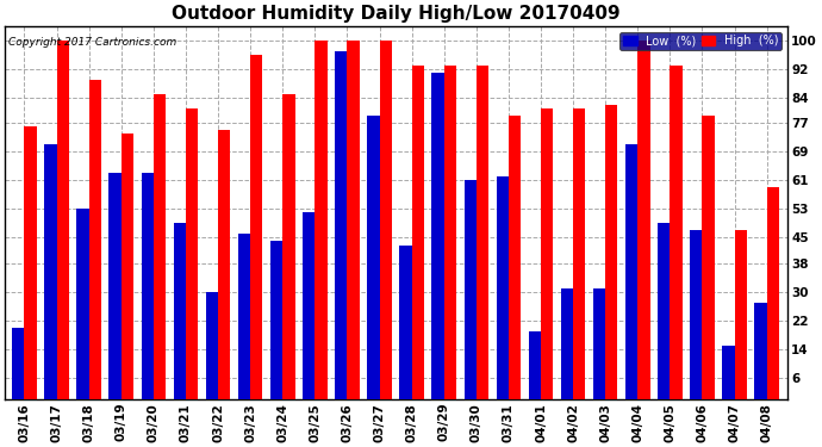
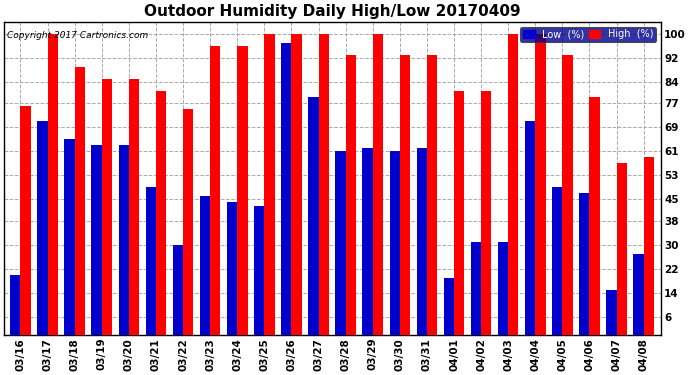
Low (%)/03/18: 53 -> 65
High (%)/03/19: 74 -> 85
High (%)/03/24: 85 -> 96
Low (%)/03/25: 52 -> 43
Low (%)/03/28: 43 -> 61
Low (%)/03/29: 91 -> 62
High (%)/03/29: 93 -> 100
High (%)/03/31: 79 -> 93
High (%)/04/03: 82 -> 100
High (%)/04/07: 47 -> 57
